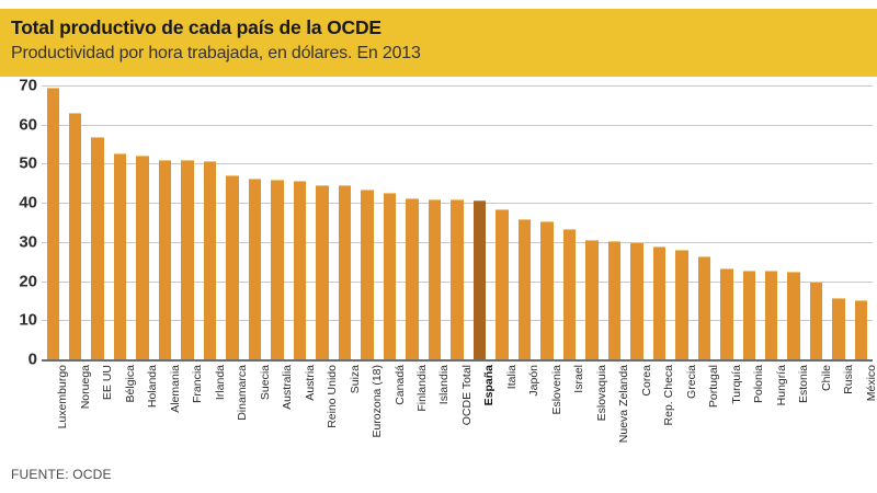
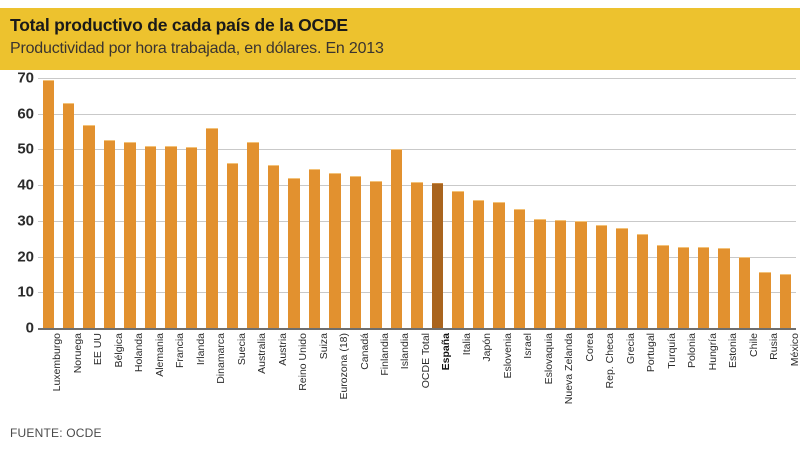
Dinamarca: 47 -> 56
Australia: 46 -> 52
Reino Unido: 44 -> 42
Islandia: 41 -> 50
